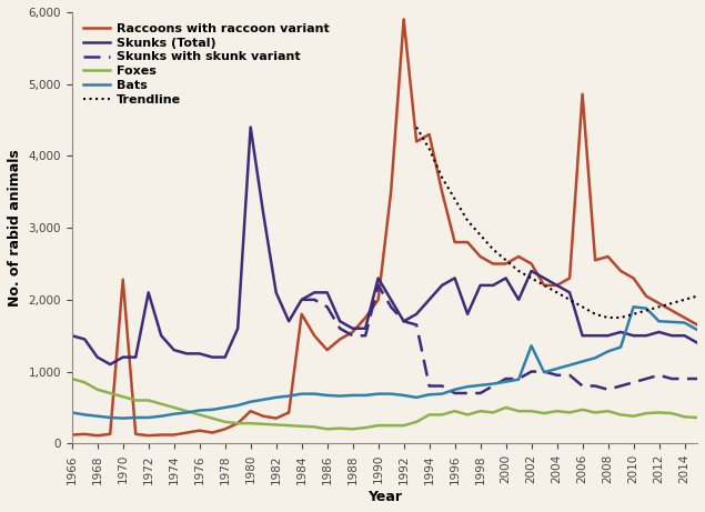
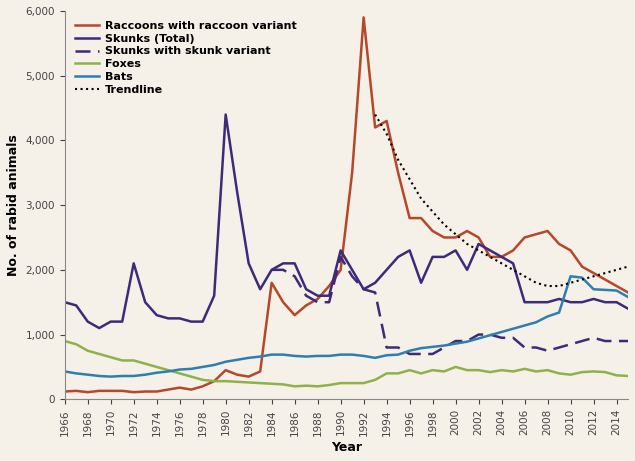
Raccoons with raccoon variant/1970: 2,280 -> 130
Bats/2002: 1,360 -> 940
Raccoons with raccoon variant/2006: 4,860 -> 2,500
